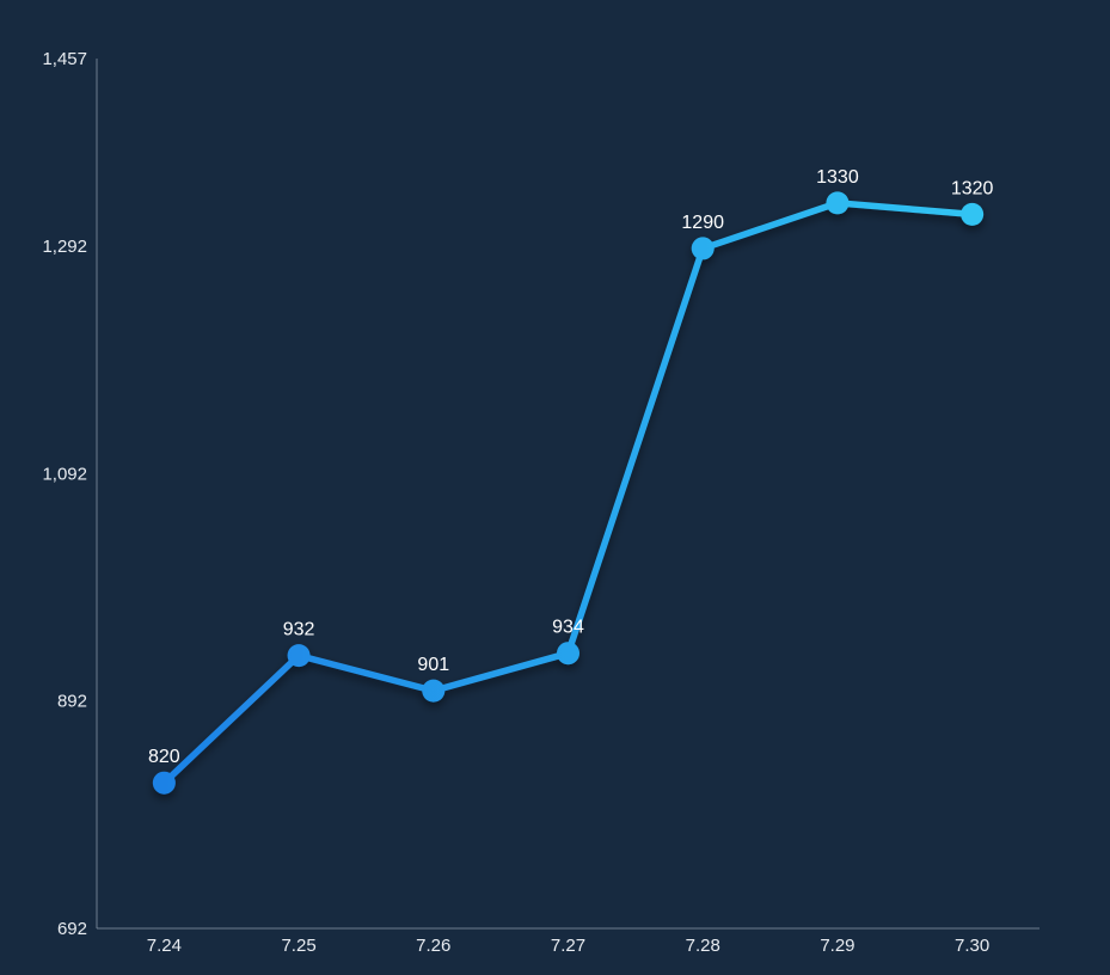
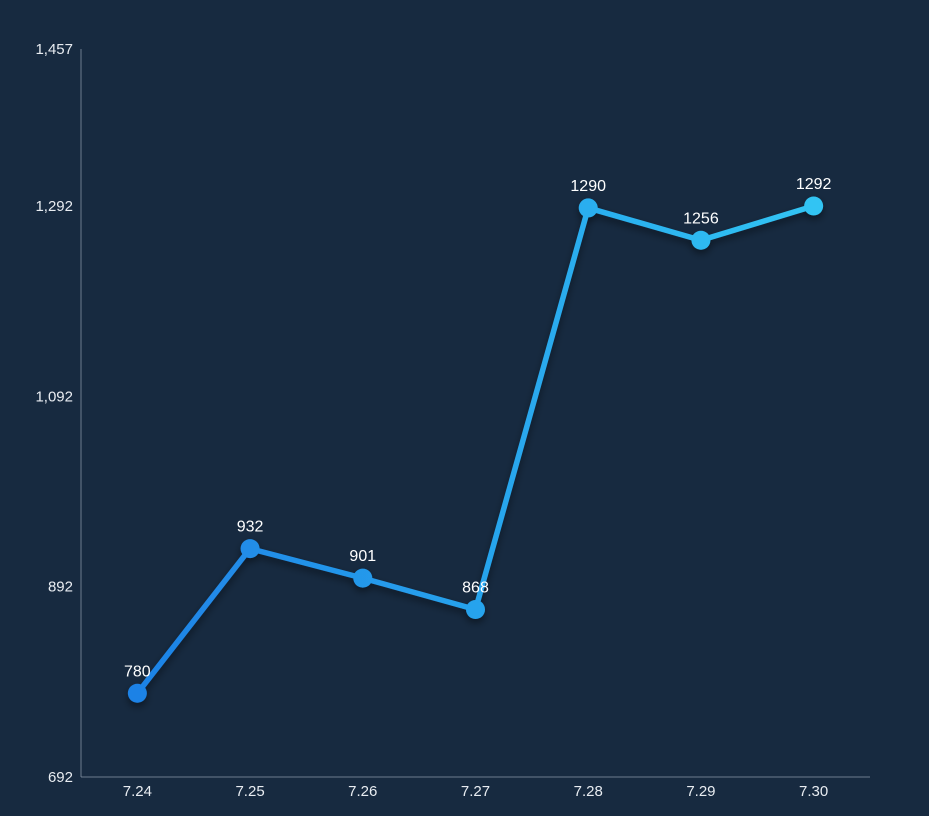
7.24: 820 -> 780
7.27: 934 -> 868
7.29: 1330 -> 1256
7.30: 1320 -> 1292
